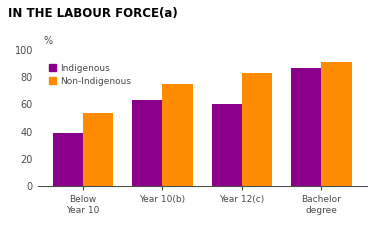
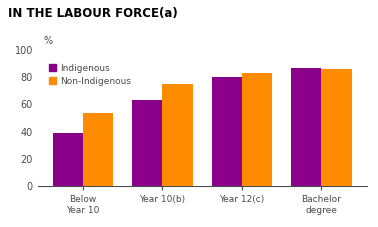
Indigenous/Year 12(c): 60 -> 80
Non-Indigenous/Bachelor degree: 91 -> 86
